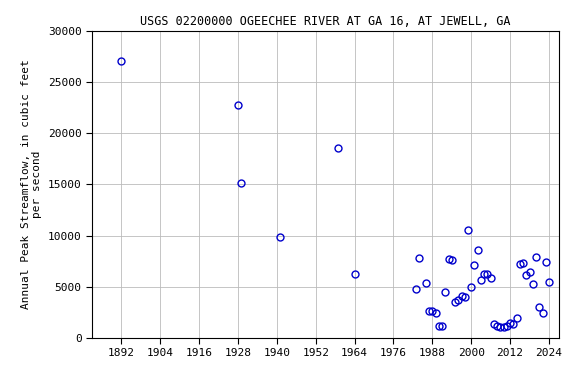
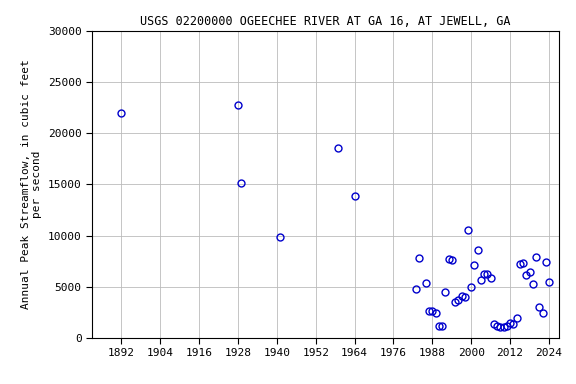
1892: 27000 -> 22000
1964: 6200 -> 13900
